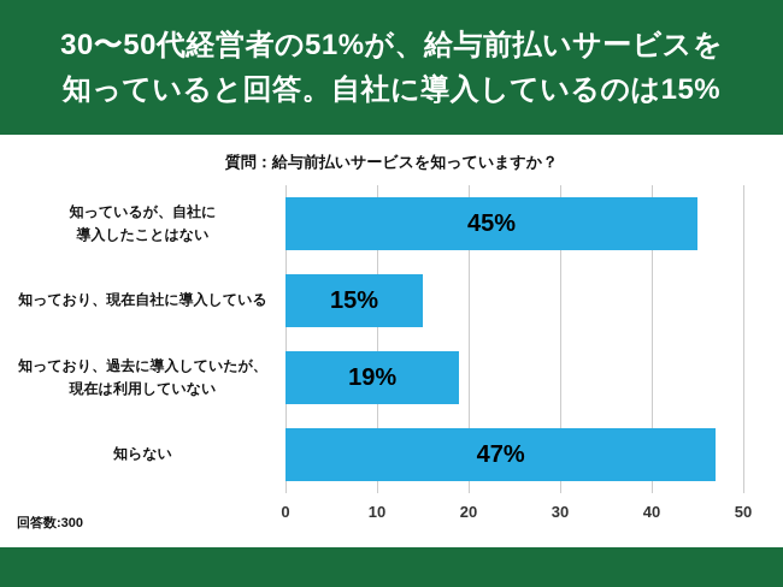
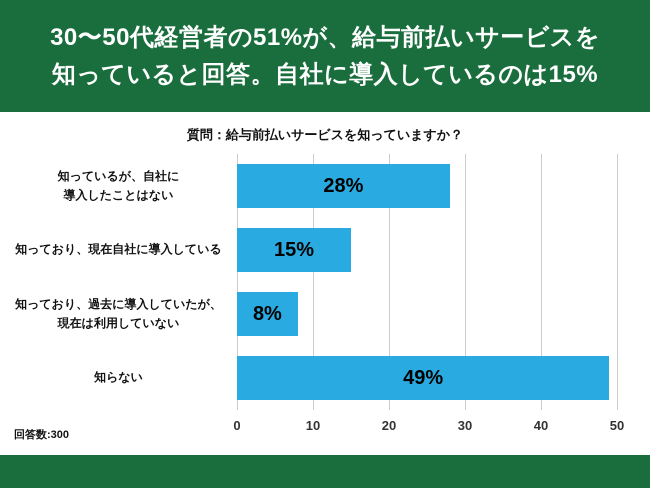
知っているが、自社に 導入したことはない: 45% -> 28%
知っており、過去に導入していたが、 現在は利用していない: 19% -> 8%
知らない: 47% -> 49%
